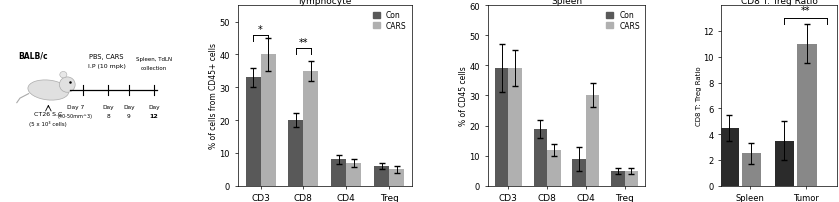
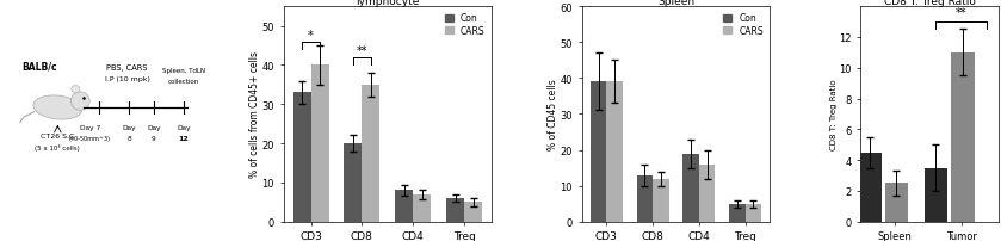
Spleen/Con/CD8: 19 -> 13
Spleen/Con/CD4: 9 -> 19
Spleen/CARS/CD4: 30 -> 16
